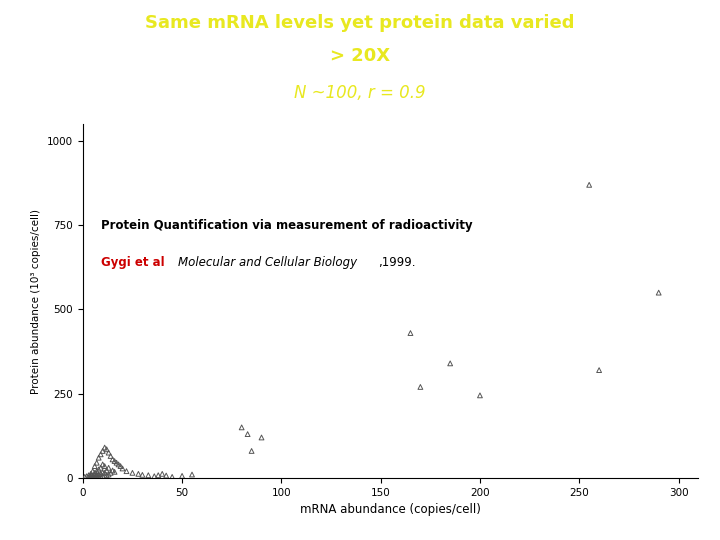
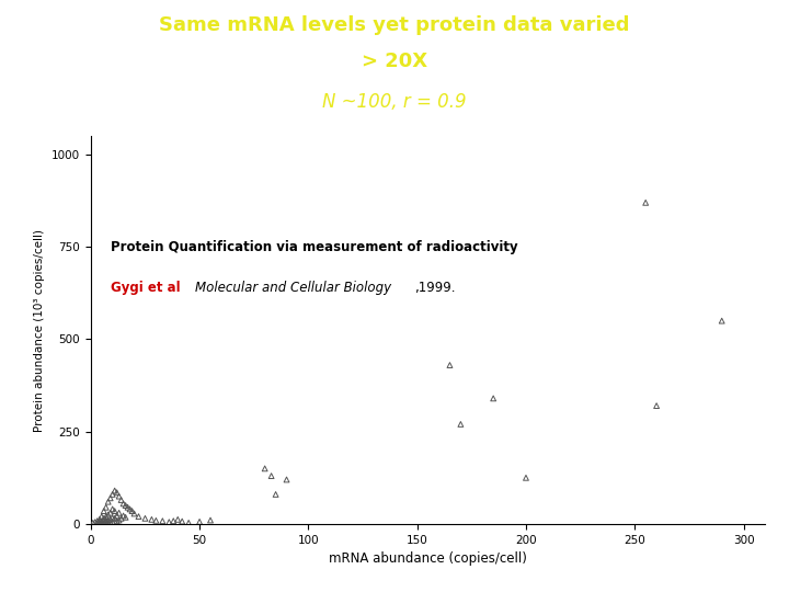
200: 245 -> 125
